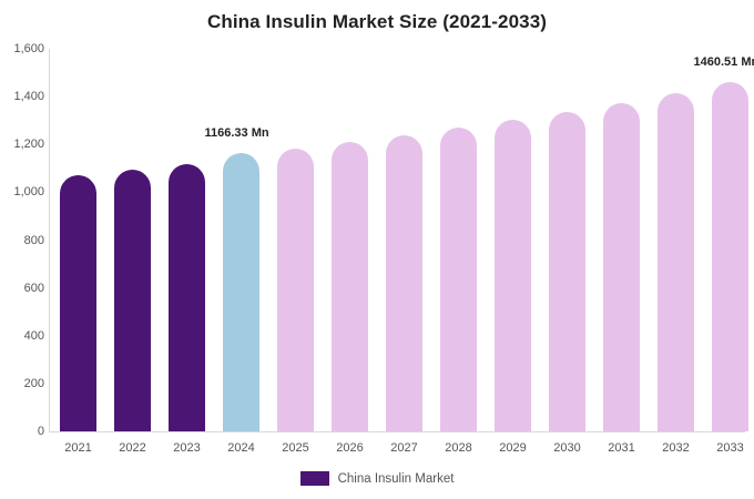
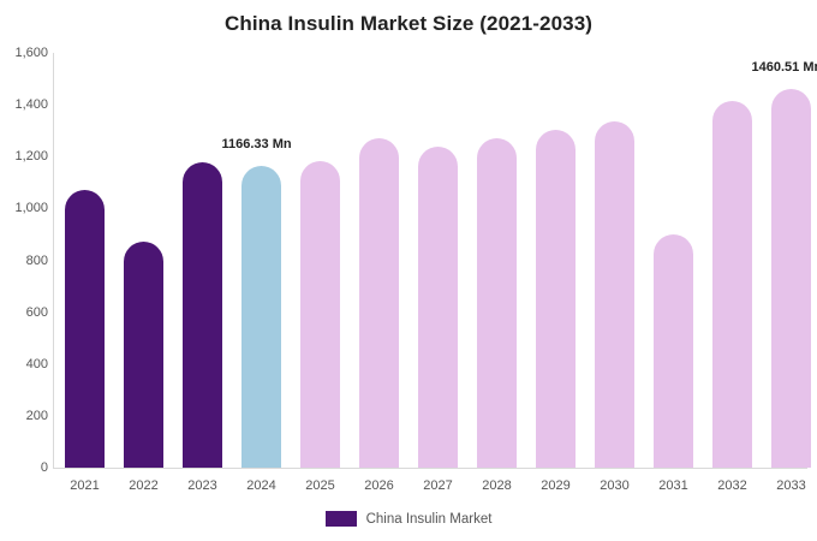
2022: 1090 -> 870
2023: 1120 -> 1180
2026: 1210 -> 1270
2031: 1370 -> 900
